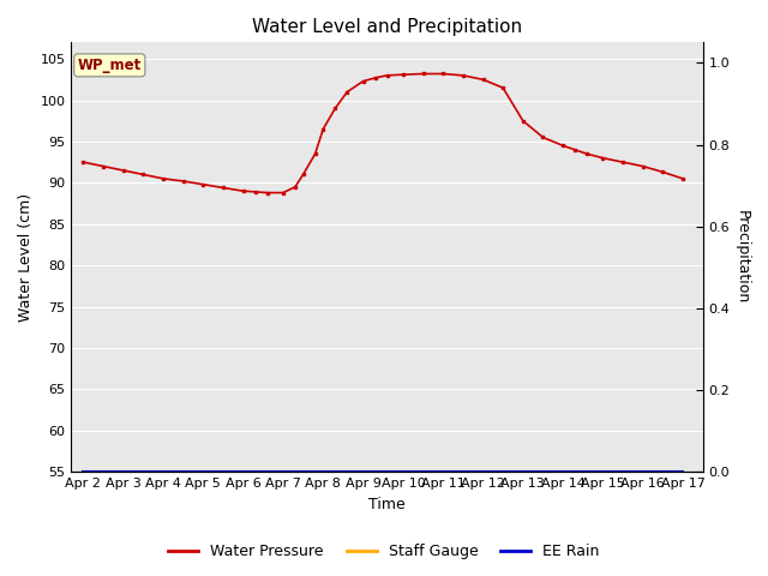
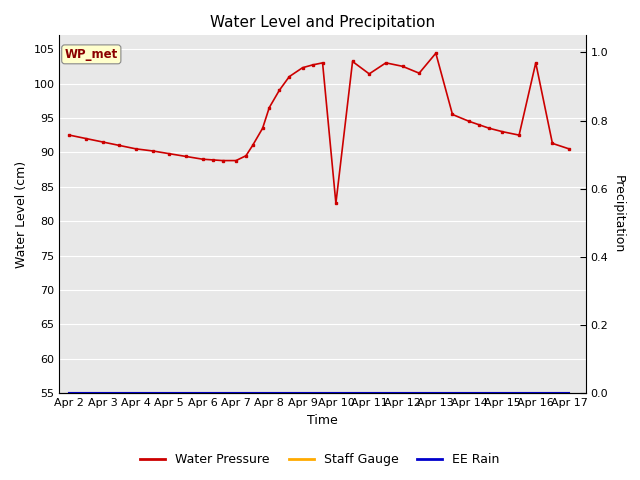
Apr 10: 103.1 -> 82.6
Apr 11: 103.2 -> 101.4
Apr 13: 97.5 -> 104.4
Apr 16: 92.0 -> 103.0
